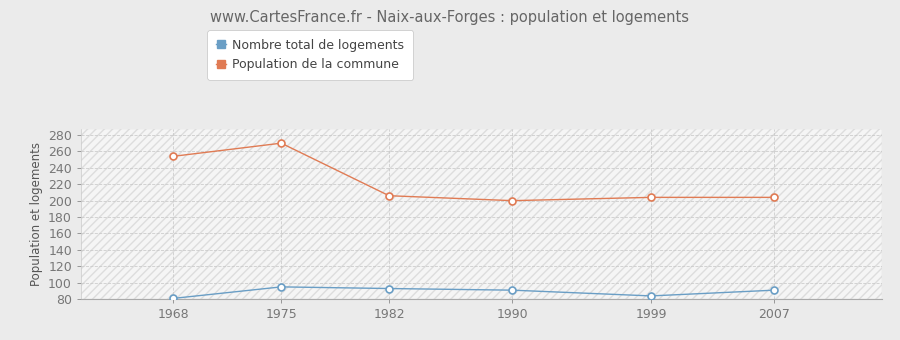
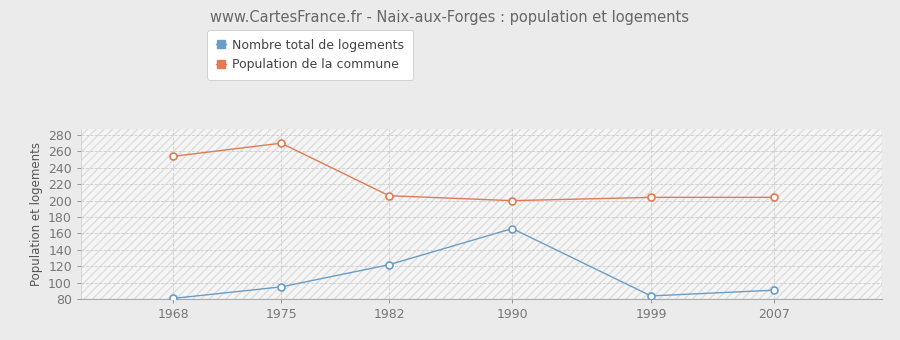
Nombre total de logements/1982: 93 -> 122
Nombre total de logements/1990: 91 -> 166
